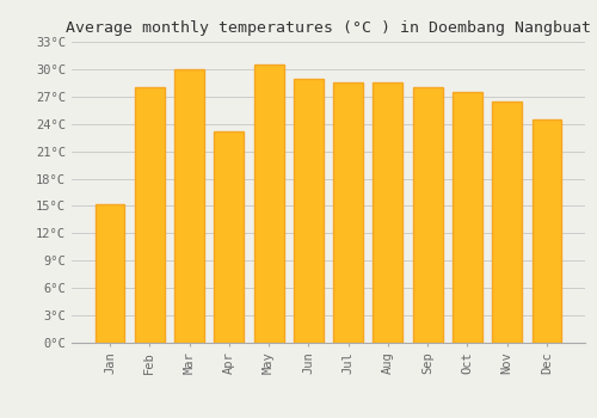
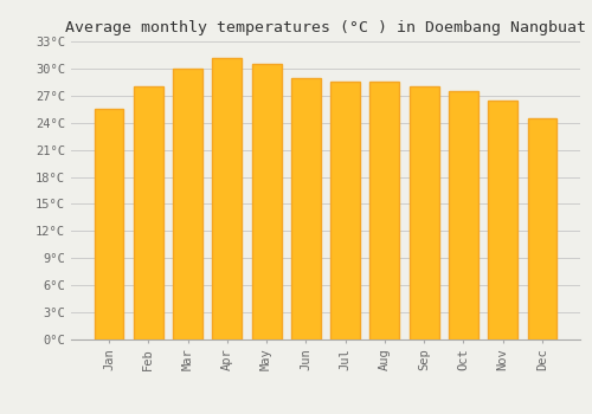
Jan: 15.2°C -> 25.5°C
Apr: 23.2°C -> 31.2°C
